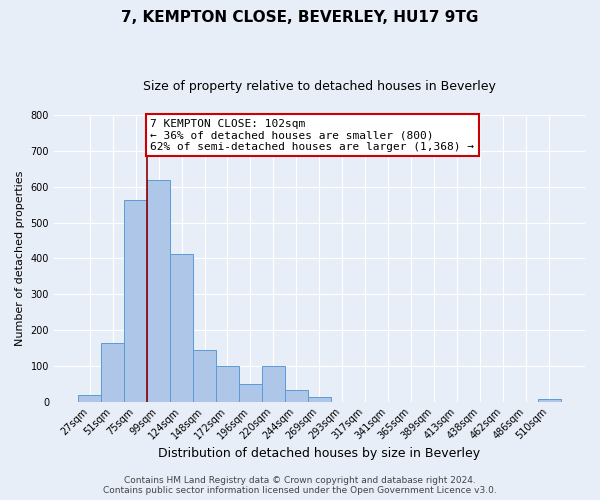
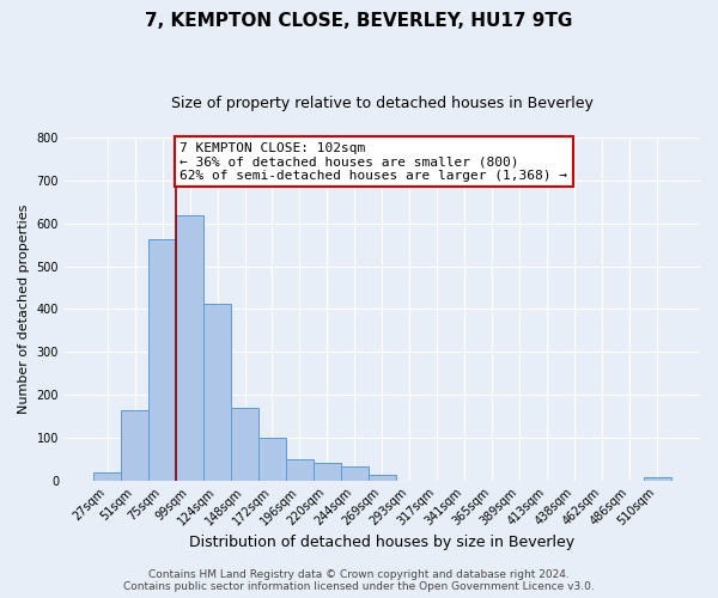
148sqm: 145 -> 170
220sqm: 100 -> 40
